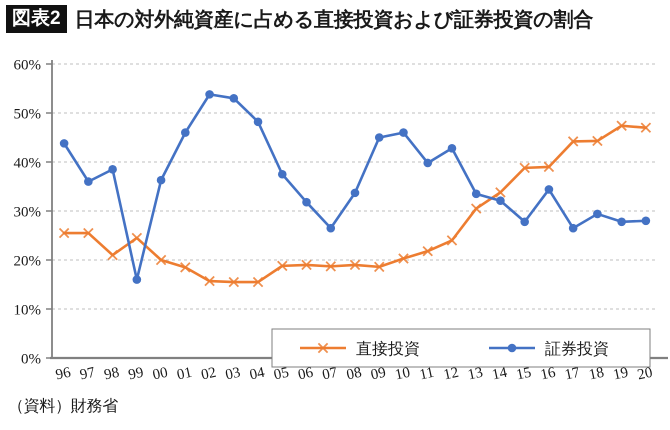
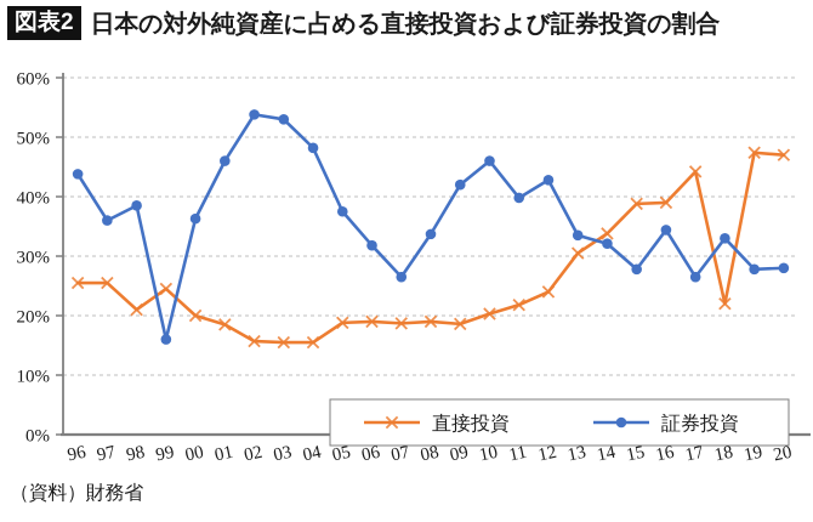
証券投資/09: 45% -> 42%
直接投資/18: 44% -> 22%
証券投資/18: 29% -> 33%
